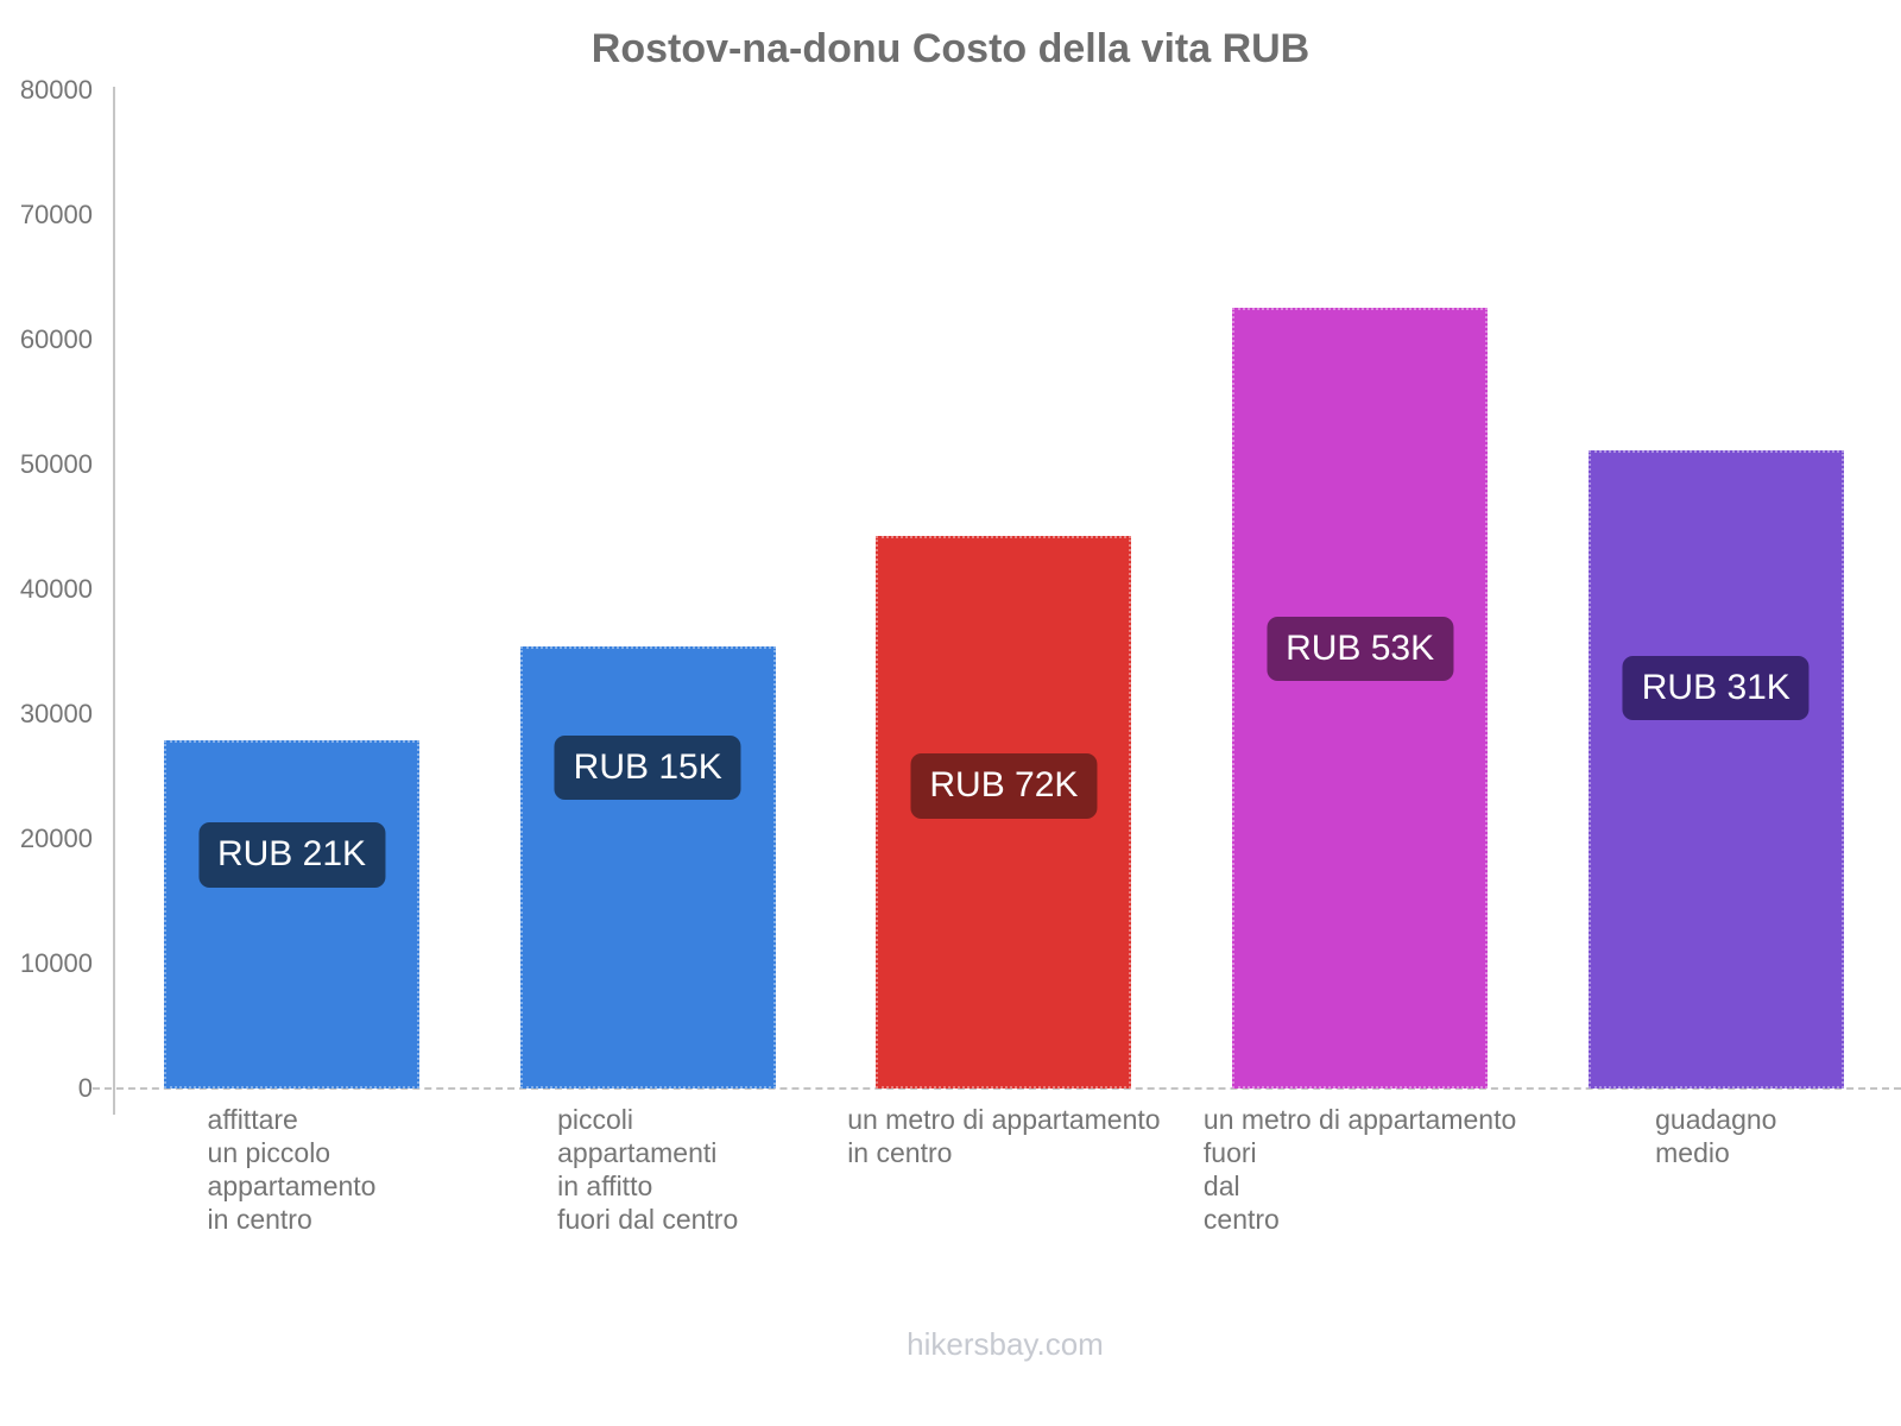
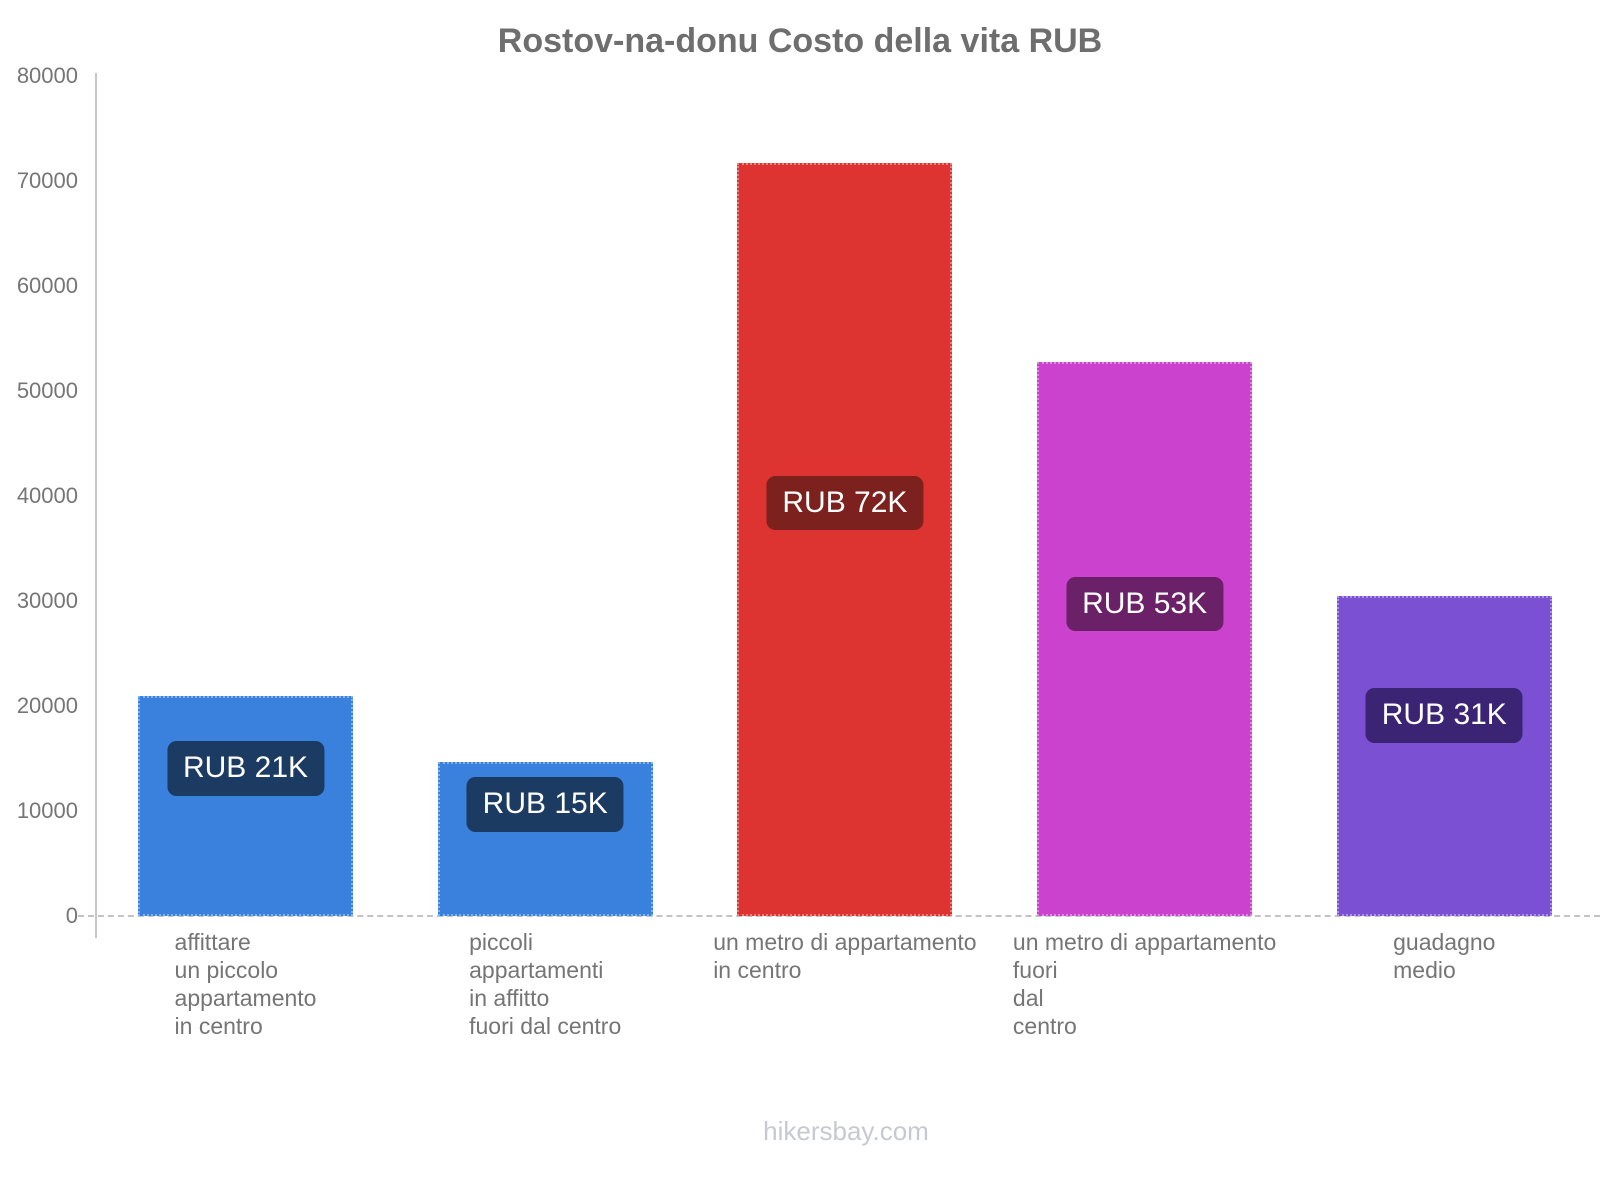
RUB 21K: 27900 -> 21000
RUB 15K: 35400 -> 14700
RUB 72K: 44300 -> 71700
RUB 53K: 62600 -> 52800
RUB 31K: 51100 -> 30500
